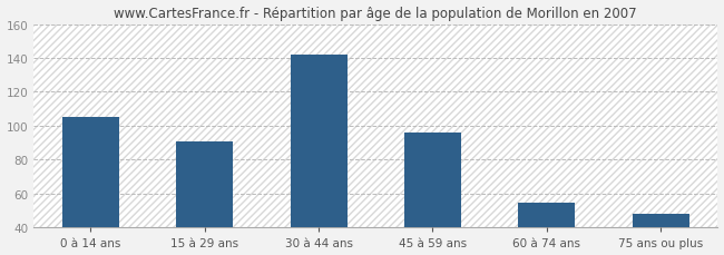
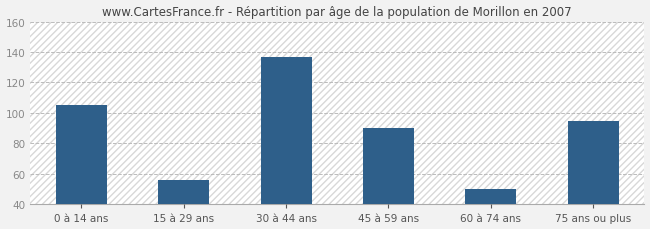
15 à 29 ans: 91 -> 56
30 à 44 ans: 142 -> 137
45 à 59 ans: 96 -> 90
60 à 74 ans: 55 -> 50
75 ans ou plus: 48 -> 95
